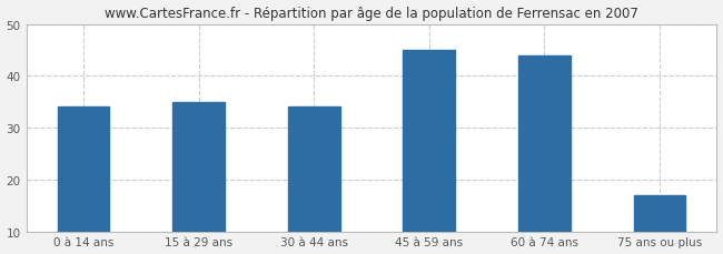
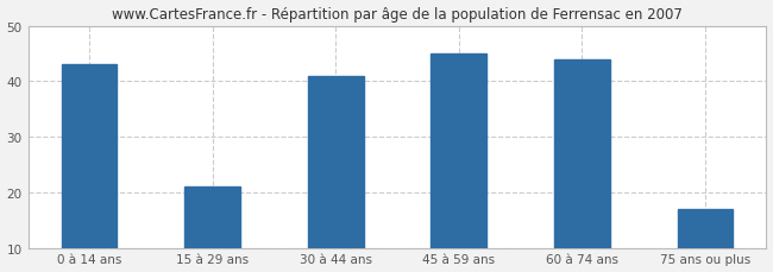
0 à 14 ans: 34 -> 43
15 à 29 ans: 35 -> 21
30 à 44 ans: 34 -> 41
